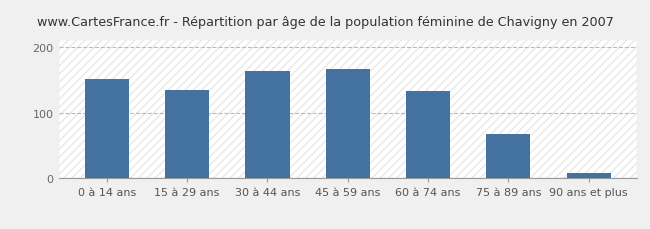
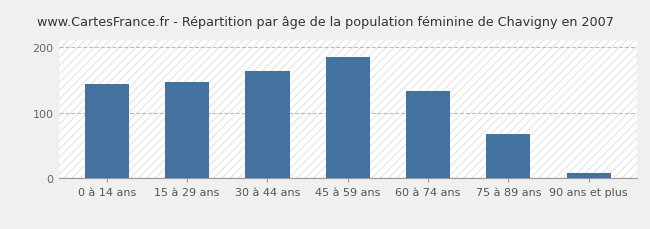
0 à 14 ans: 152 -> 143
15 à 29 ans: 134 -> 147
45 à 59 ans: 166 -> 185
